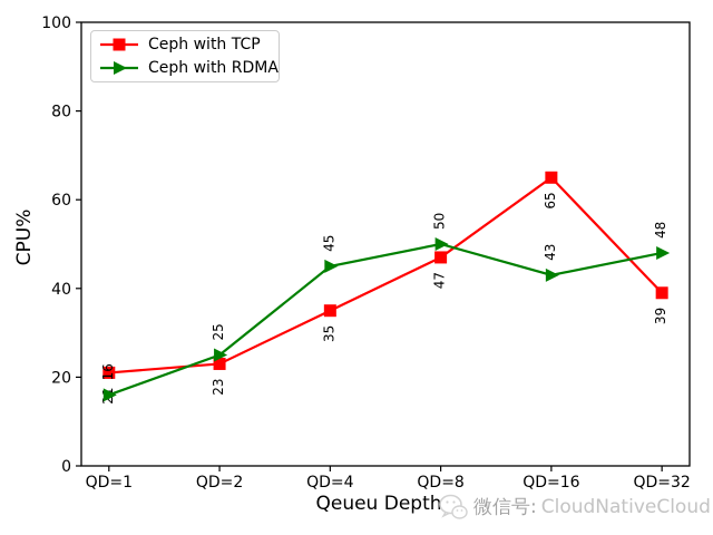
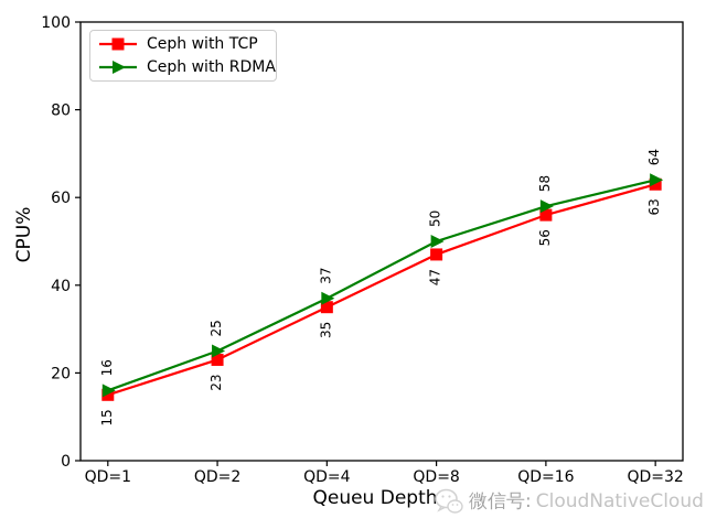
Ceph with TCP/QD=1: 21 -> 15
Ceph with RDMA/QD=4: 45 -> 37
Ceph with TCP/QD=16: 65 -> 56
Ceph with RDMA/QD=16: 43 -> 58
Ceph with TCP/QD=32: 39 -> 63
Ceph with RDMA/QD=32: 48 -> 64
